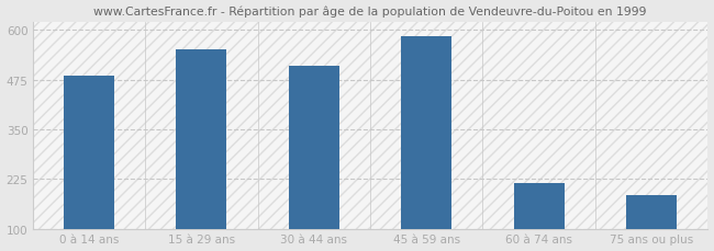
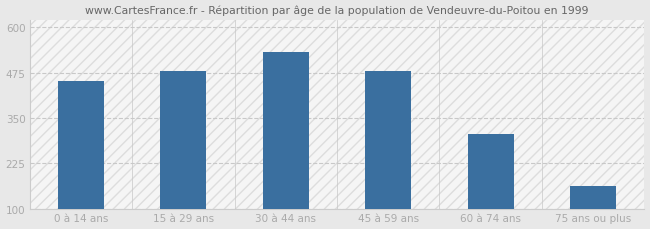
0 à 14 ans: 485 -> 453
15 à 29 ans: 550 -> 480
30 à 44 ans: 510 -> 533
45 à 59 ans: 585 -> 478
60 à 74 ans: 215 -> 305
75 ans ou plus: 185 -> 163
